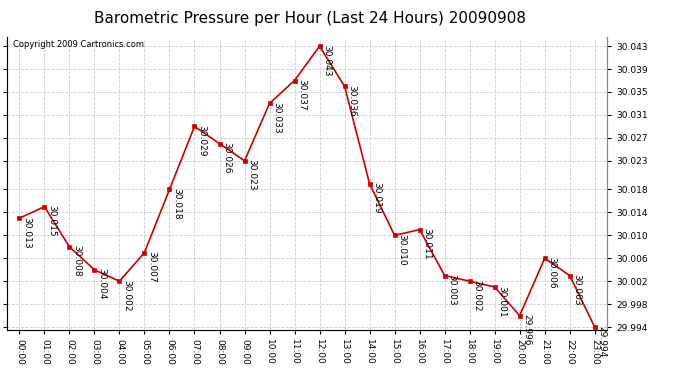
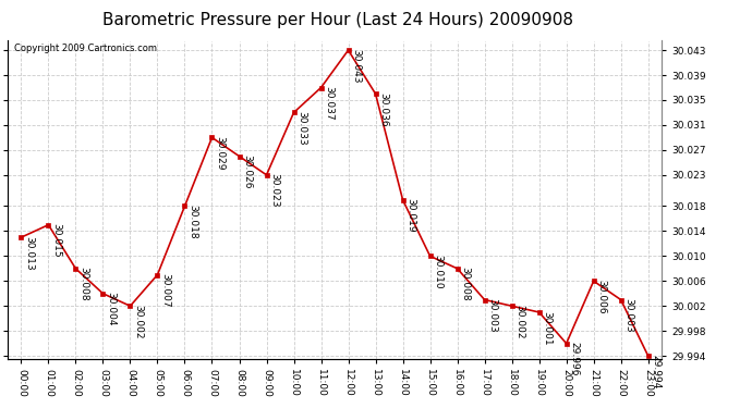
16:00: 30.011 -> 30.008
